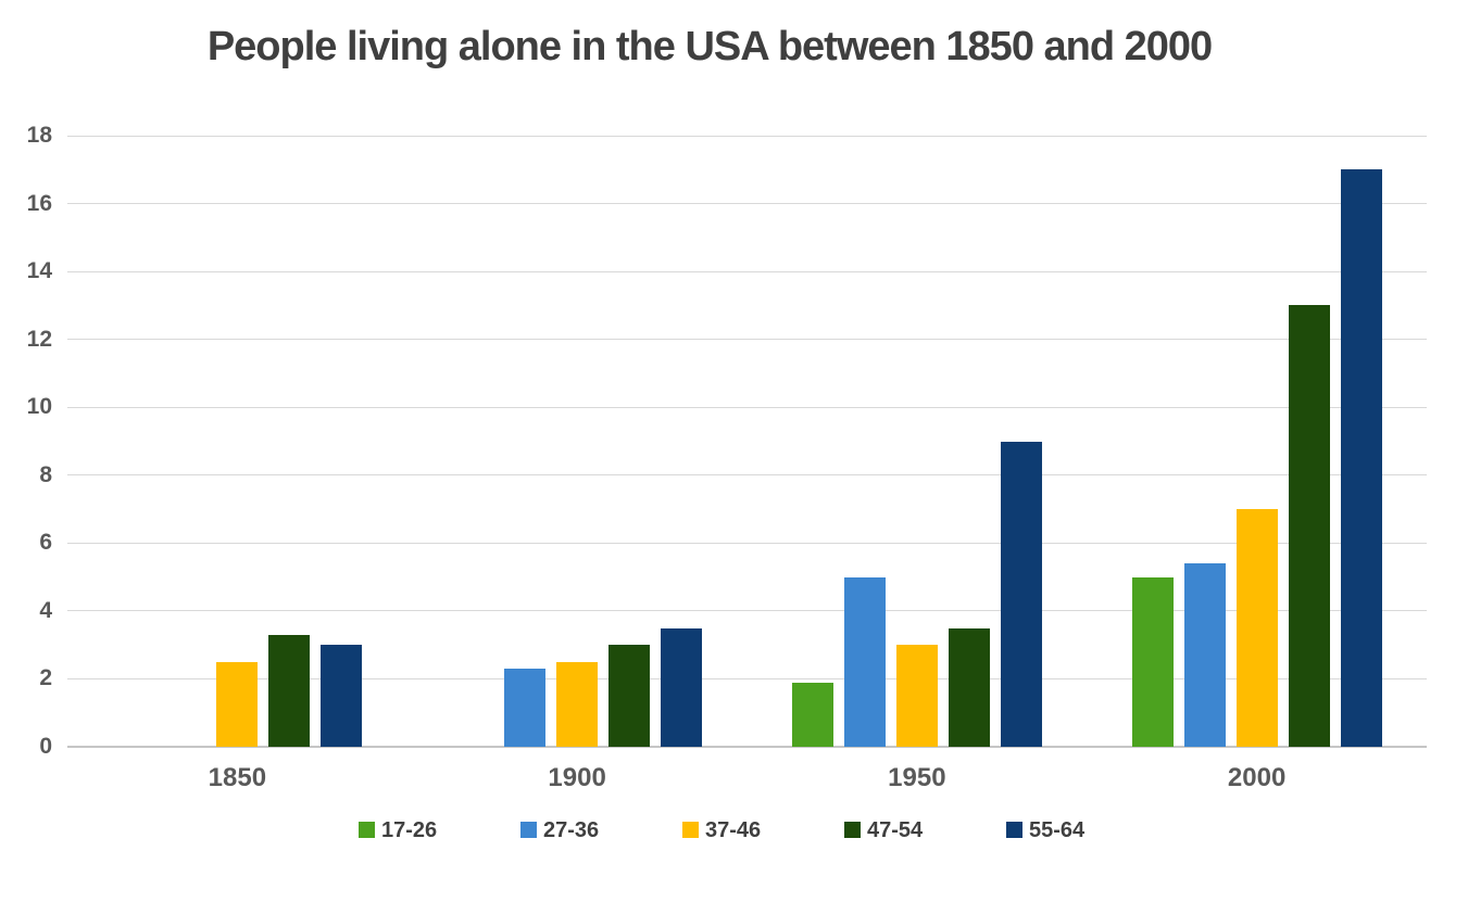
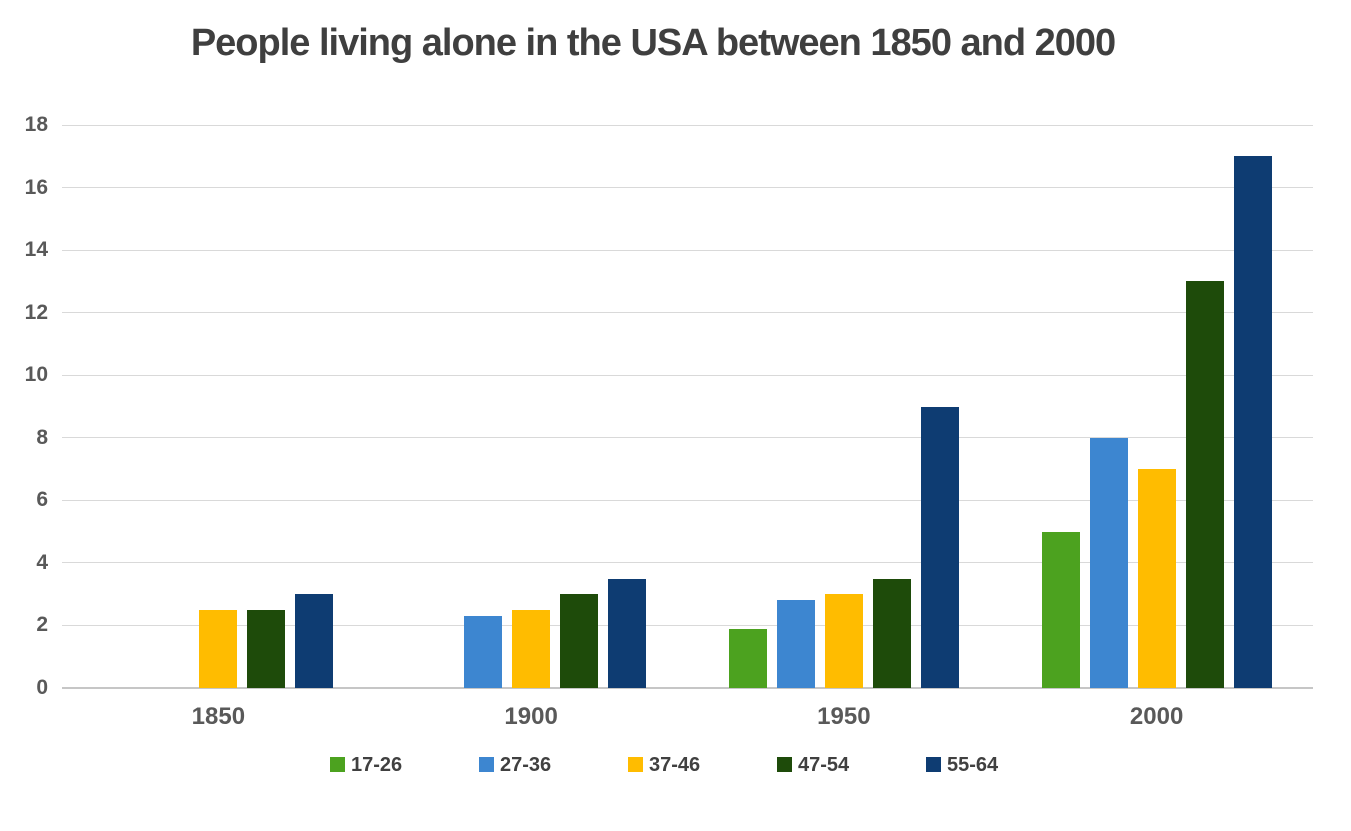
47-54/1850: 3.3 -> 2.5
27-36/1950: 5.0 -> 2.8
27-36/2000: 5.4 -> 8.0
